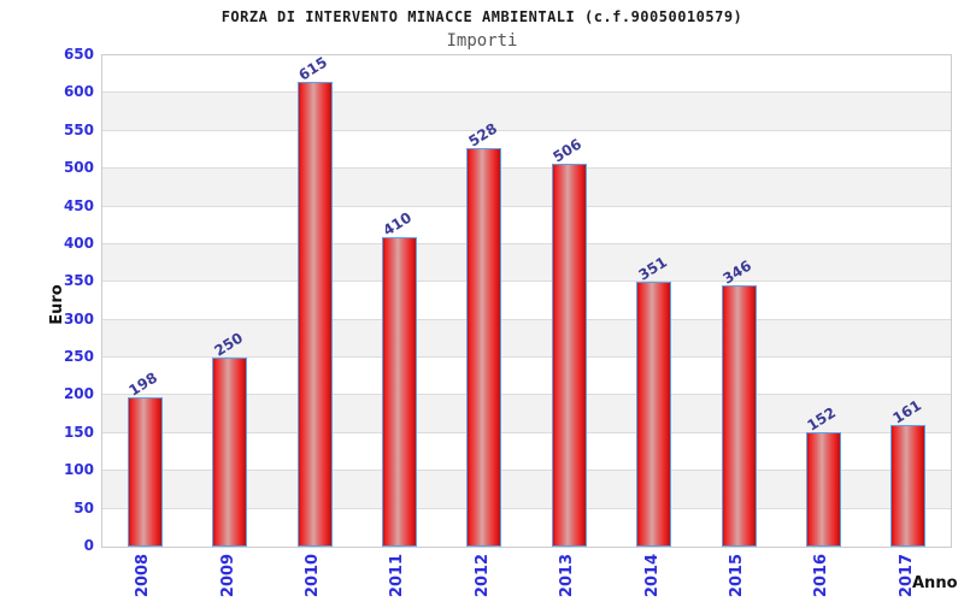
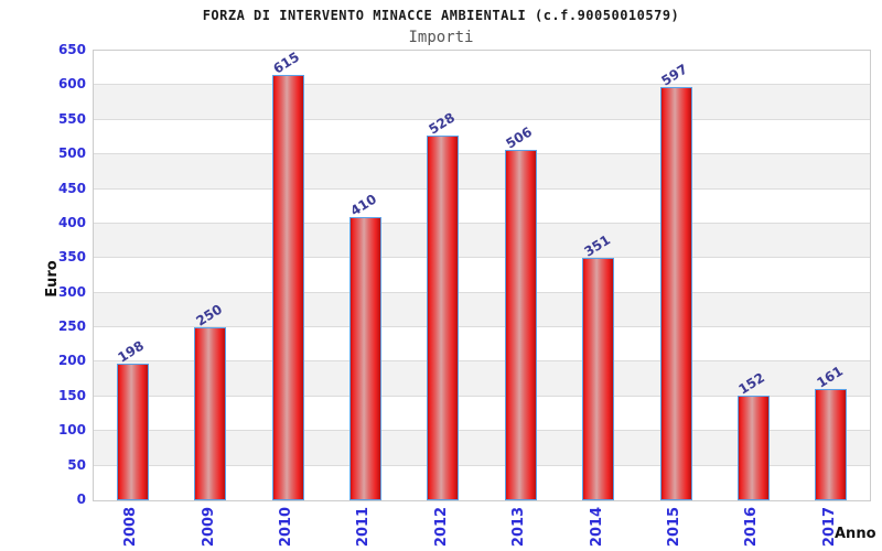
2015: 346 -> 597
